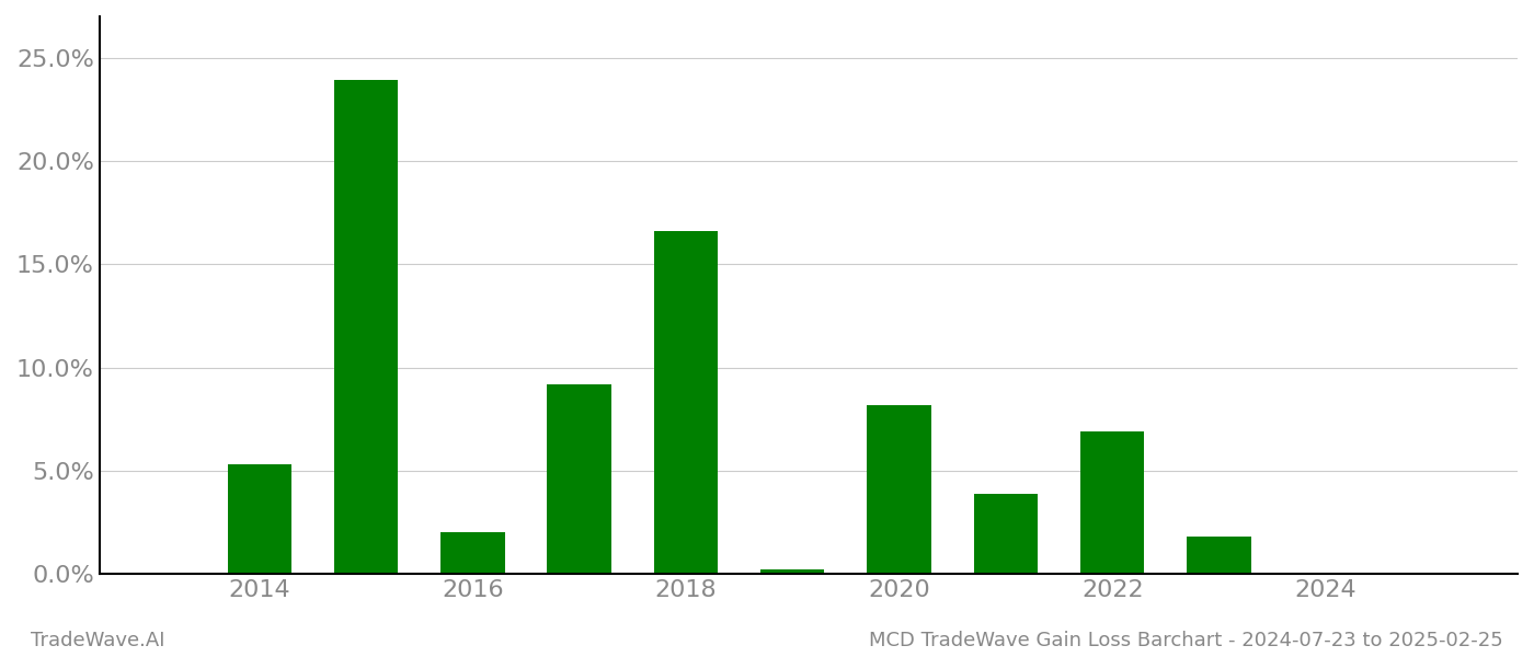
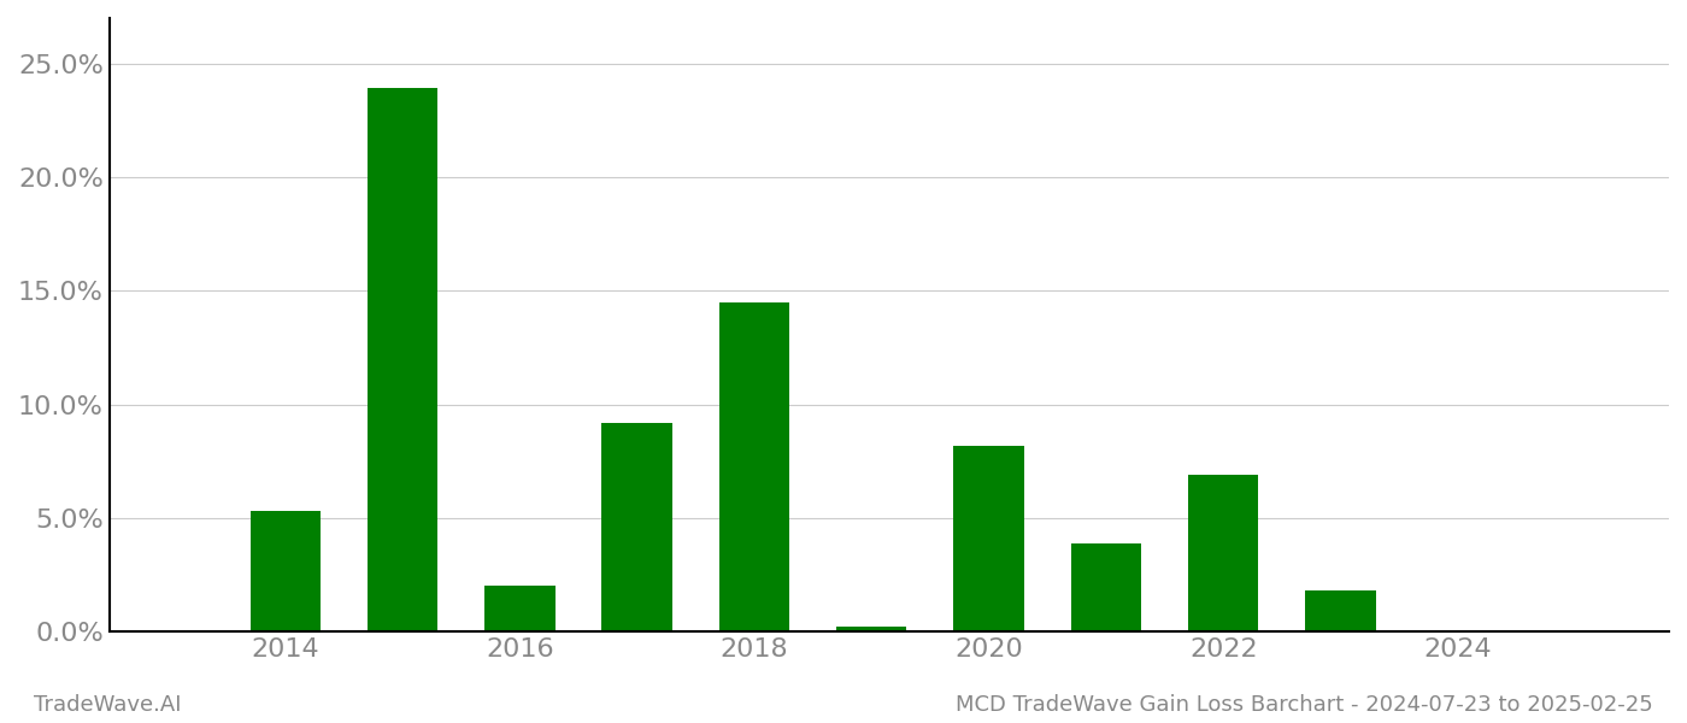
2018: 16.6% -> 14.5%
